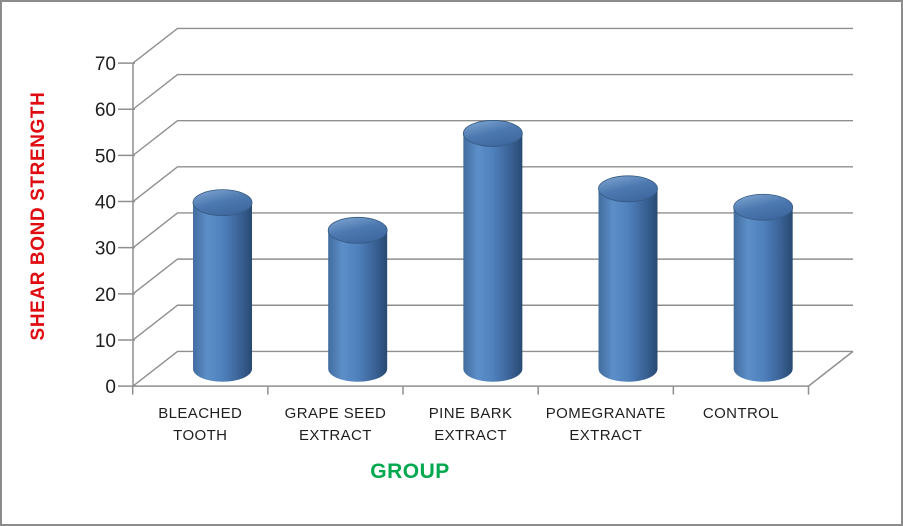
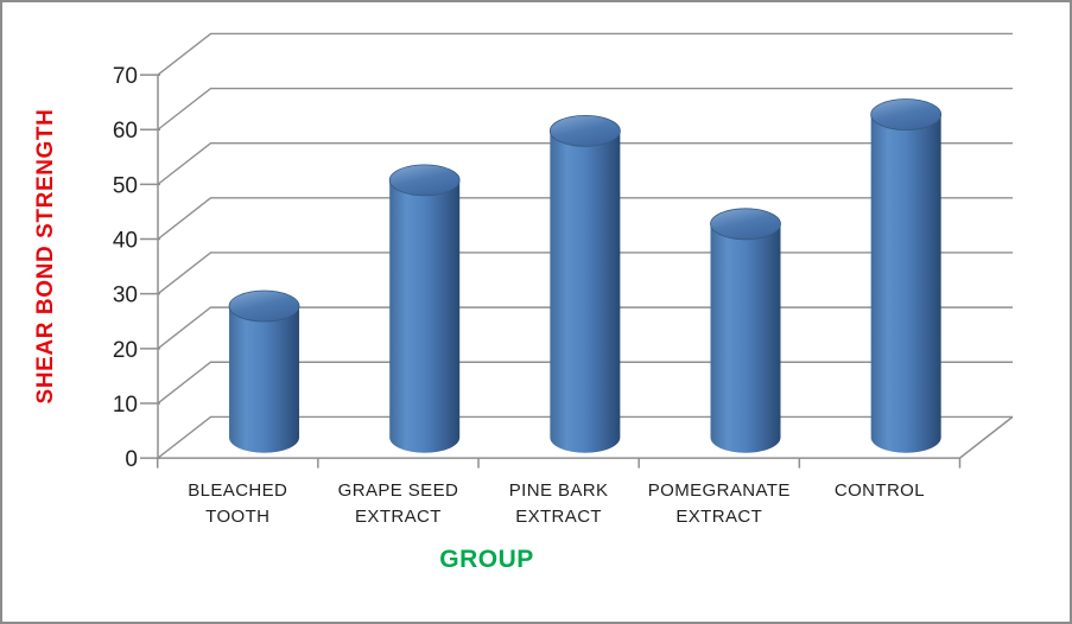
BLEACHED TOOTH: 36 -> 24
GRAPE SEED EXTRACT: 30 -> 47
PINE BARK EXTRACT: 51 -> 56
CONTROL: 35 -> 59
